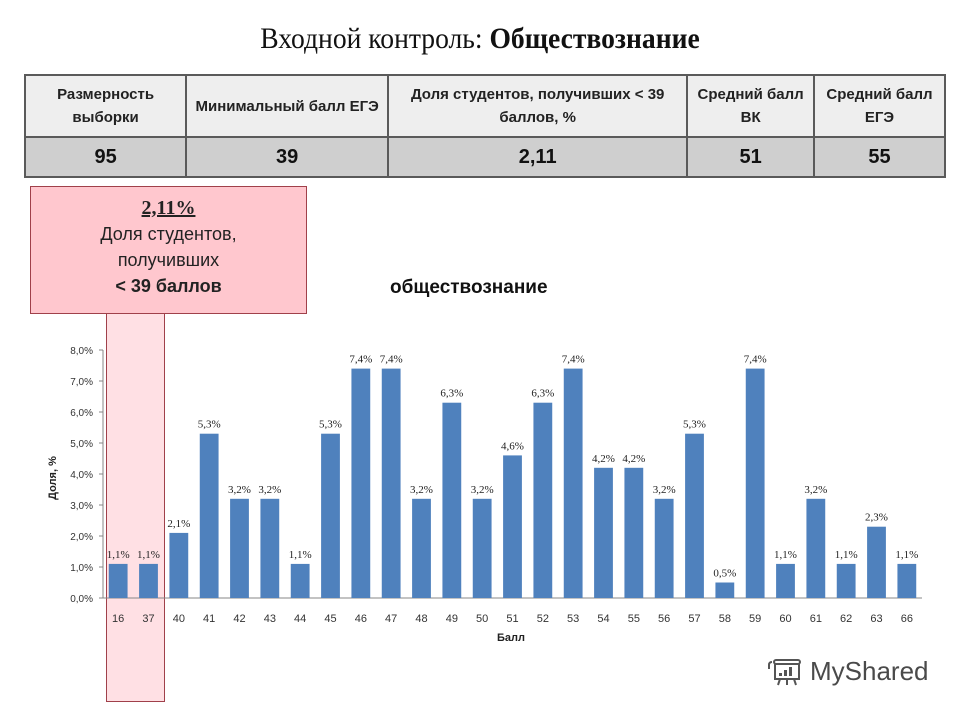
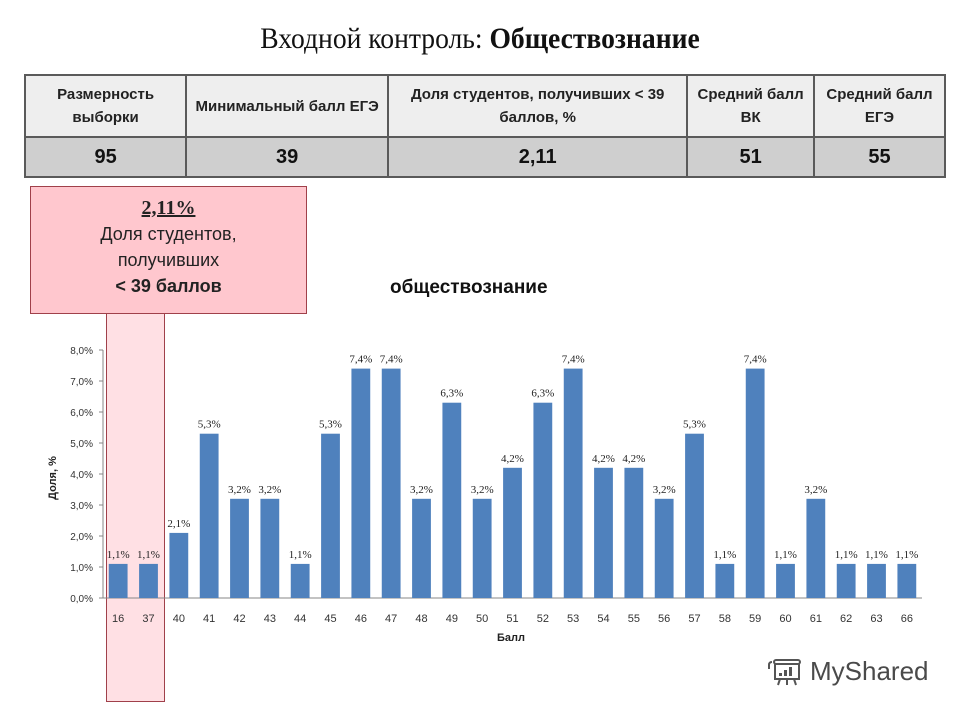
51: 4,6% -> 4,2%
58: 0,5% -> 1,1%
63: 2,3% -> 1,1%
